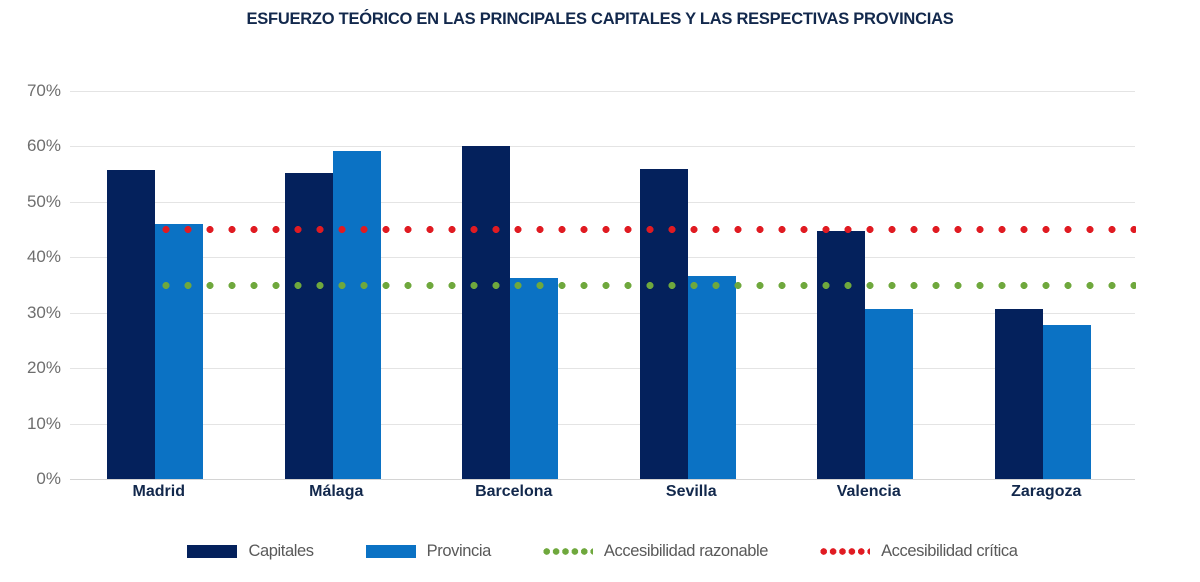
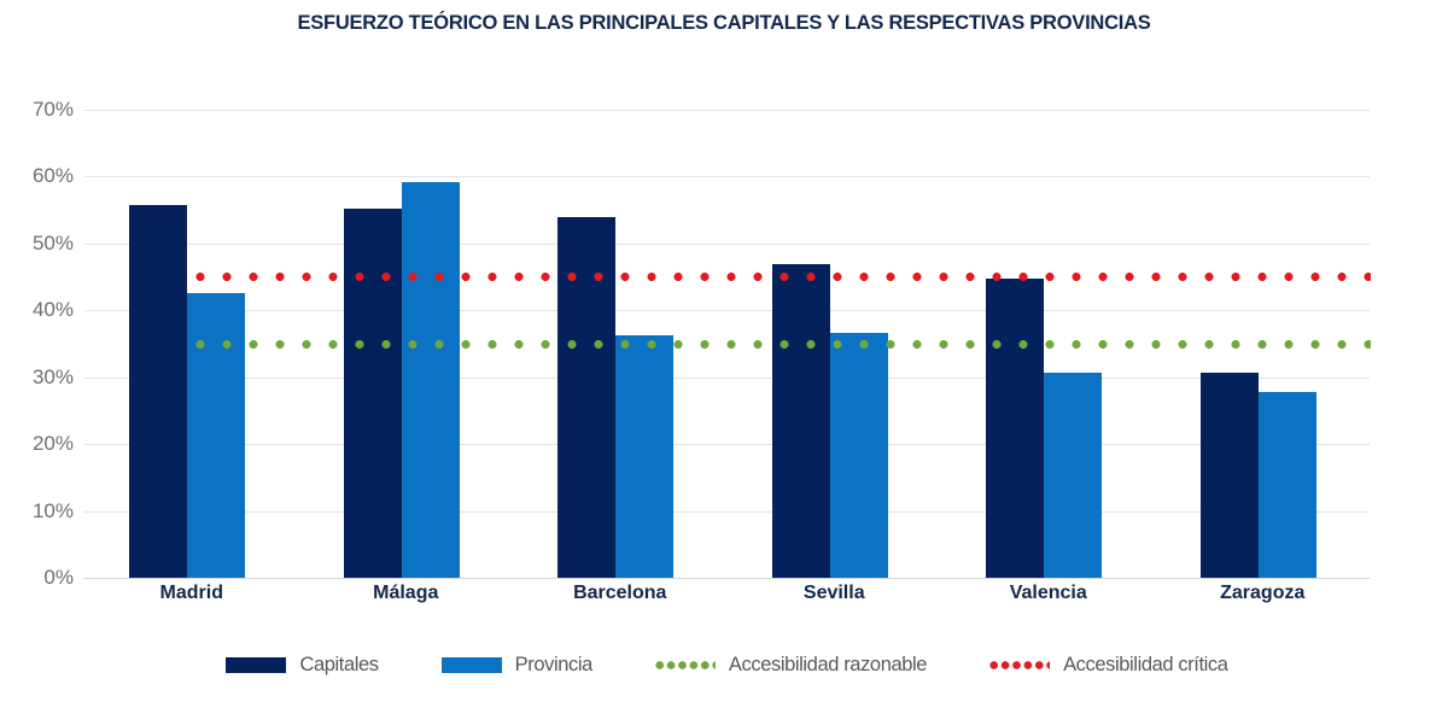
Provincia/Madrid: 46% -> 42%
Capitales/Barcelona: 60% -> 54%
Capitales/Sevilla: 56% -> 47%
